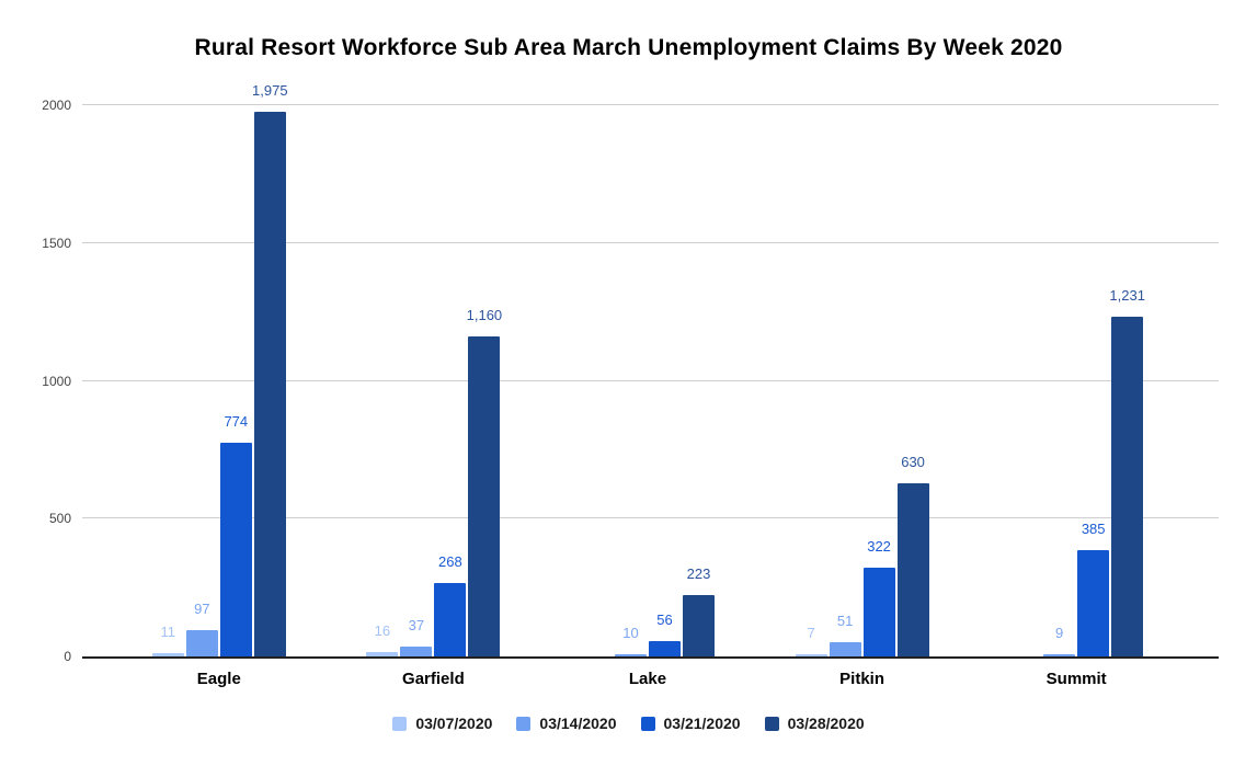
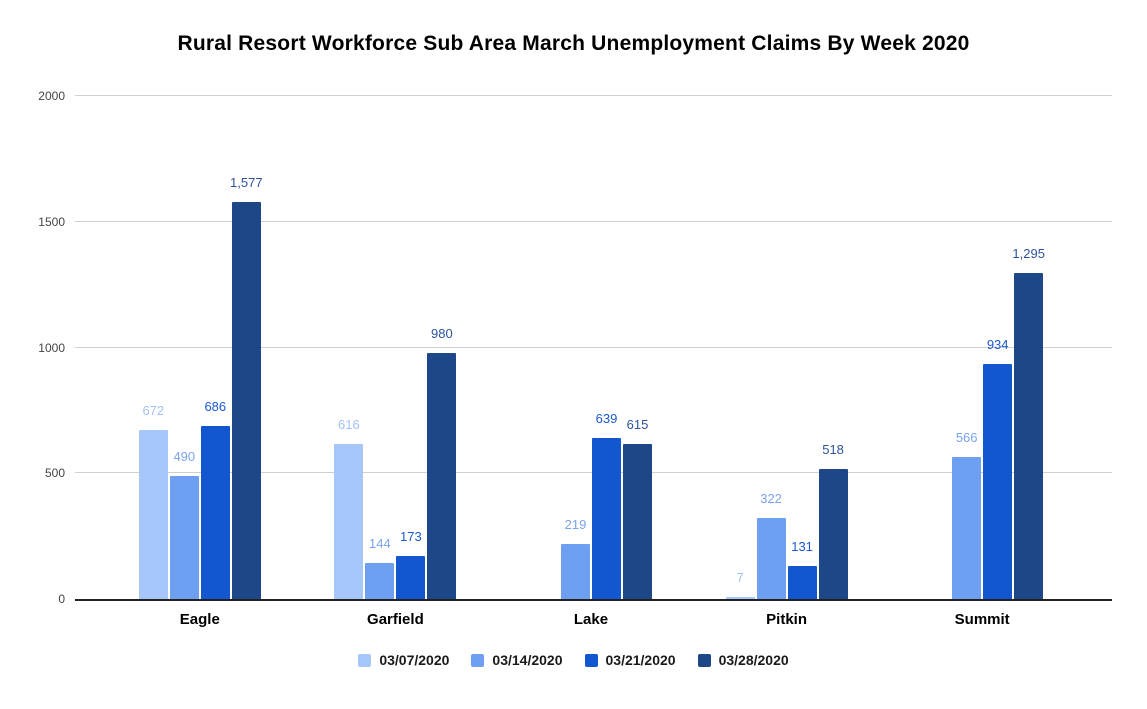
03/07/2020/Eagle: 11 -> 672
03/14/2020/Eagle: 97 -> 490
03/21/2020/Eagle: 774 -> 686
03/28/2020/Eagle: 1,975 -> 1,577
03/07/2020/Garfield: 16 -> 616
03/14/2020/Garfield: 37 -> 144
03/21/2020/Garfield: 268 -> 173
03/28/2020/Garfield: 1,160 -> 980
03/14/2020/Lake: 10 -> 219
03/21/2020/Lake: 56 -> 639
03/28/2020/Lake: 223 -> 615
03/14/2020/Pitkin: 51 -> 322
03/21/2020/Pitkin: 322 -> 131
03/28/2020/Pitkin: 630 -> 518
03/14/2020/Summit: 9 -> 566
03/21/2020/Summit: 385 -> 934
03/28/2020/Summit: 1,231 -> 1,295
